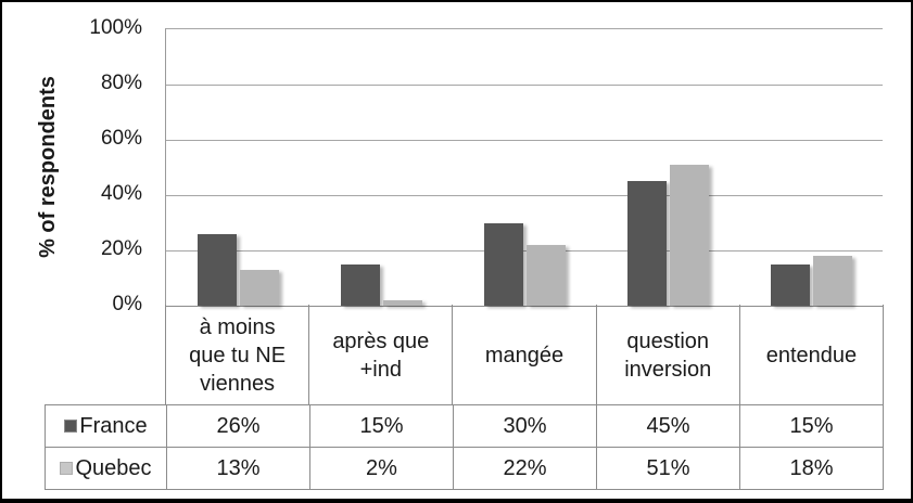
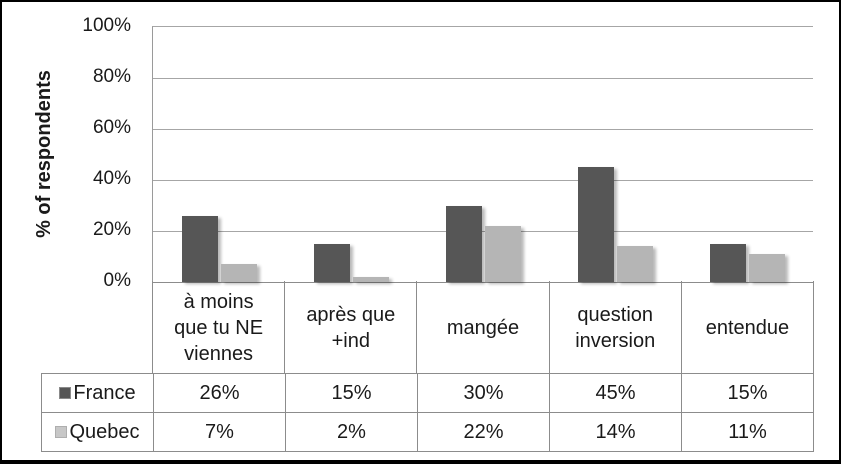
Quebec/à moins que tu NE viennes: 13% -> 7%
Quebec/question inversion: 51% -> 14%
Quebec/entendue: 18% -> 11%
